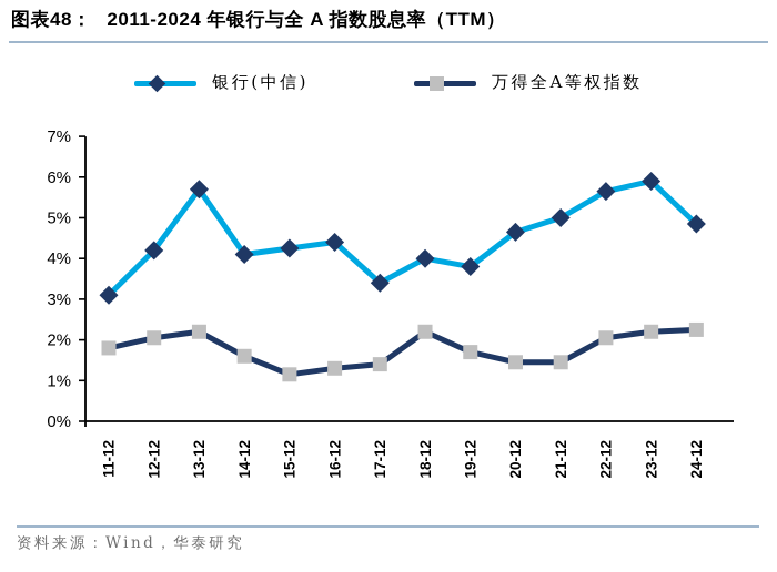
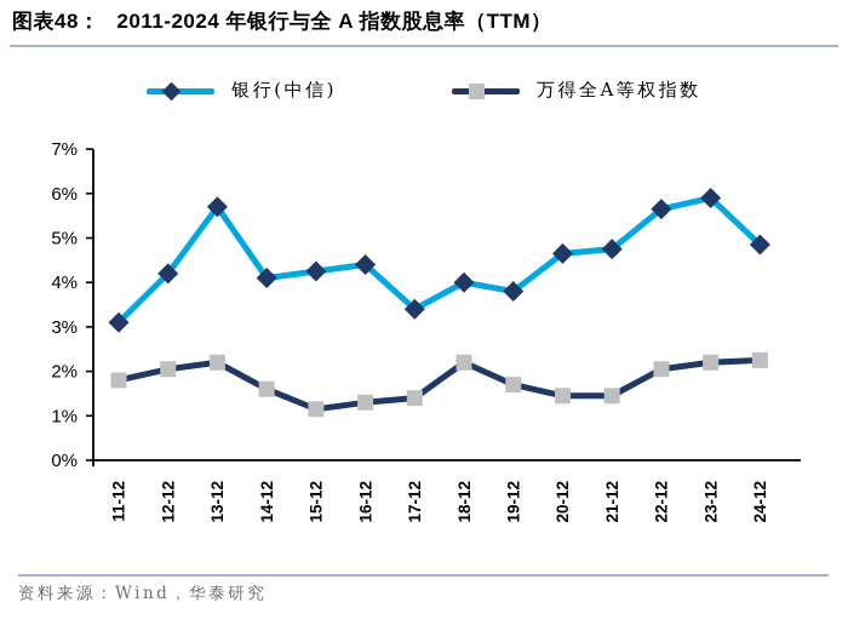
银行(中信)/21-12: 5.0% -> 4.8%
